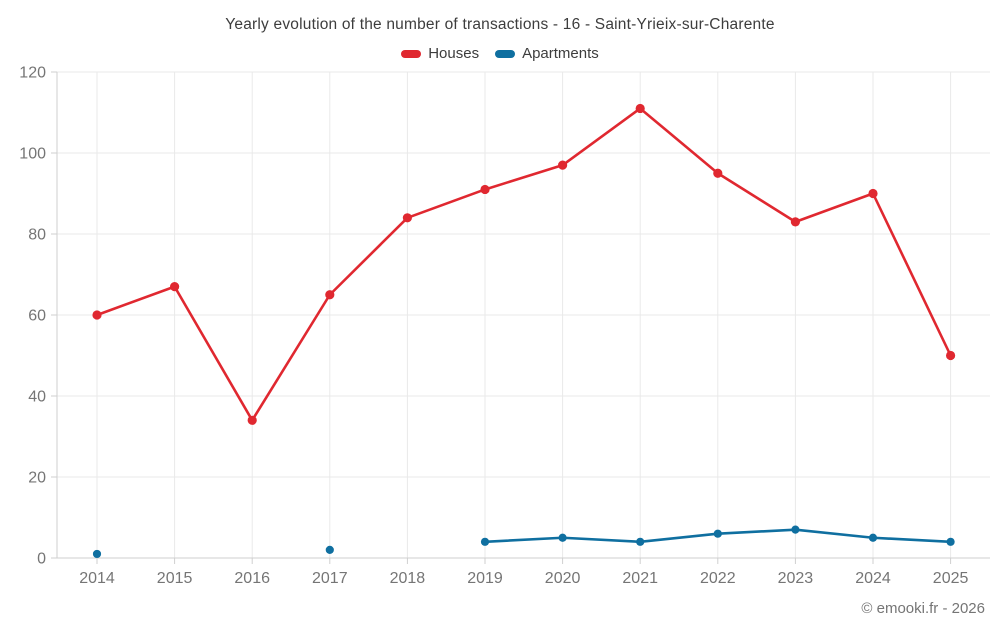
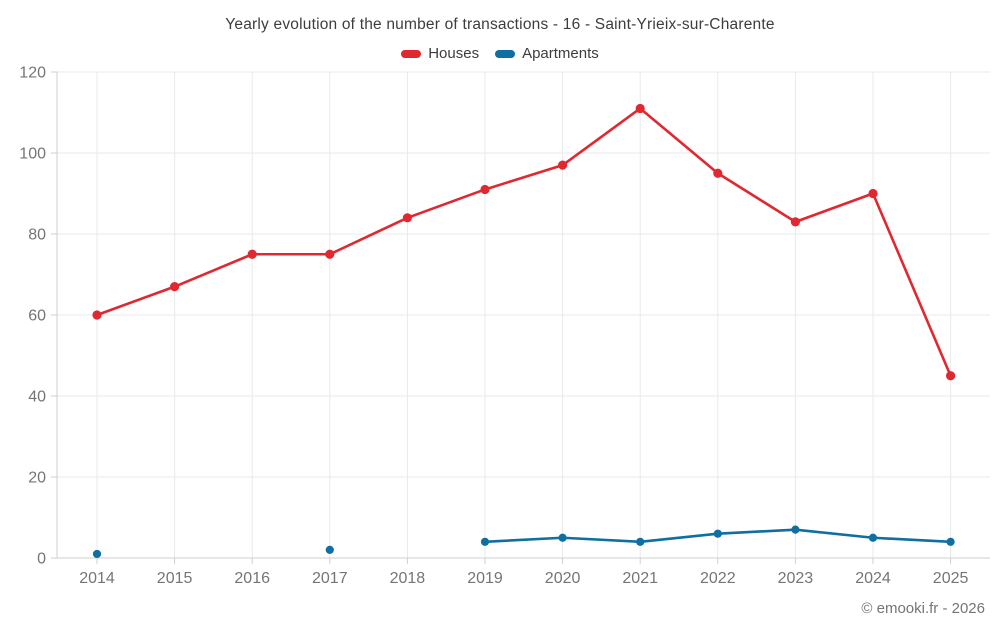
Houses/2016: 34 -> 75
Houses/2017: 65 -> 75
Houses/2025: 50 -> 45
